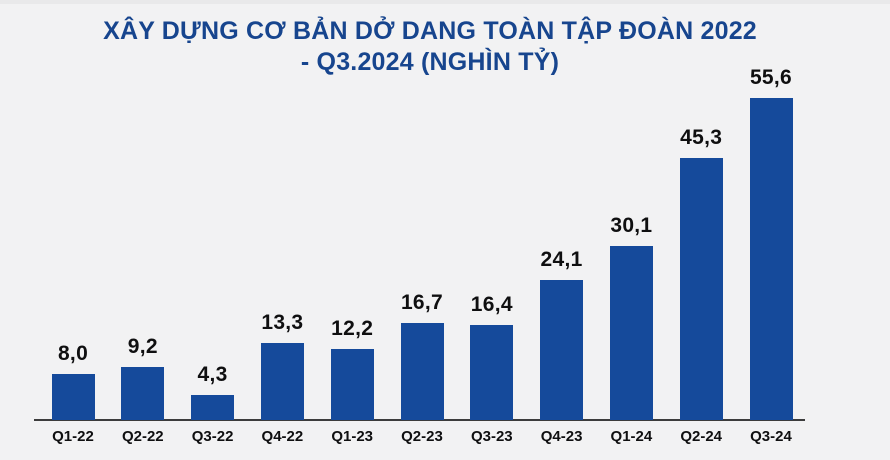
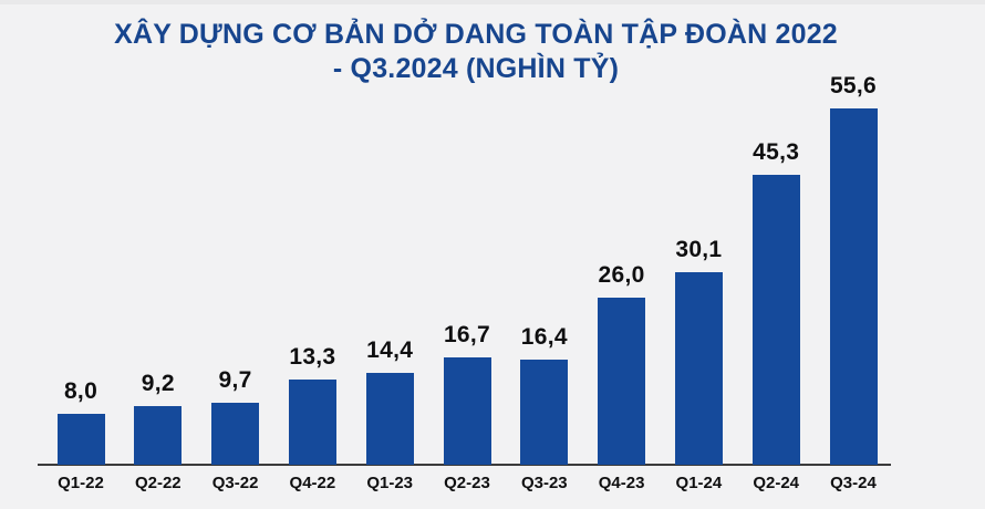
Q3-22: 4,3 -> 9,7
Q1-23: 12,2 -> 14,4
Q4-23: 24,1 -> 26,0
